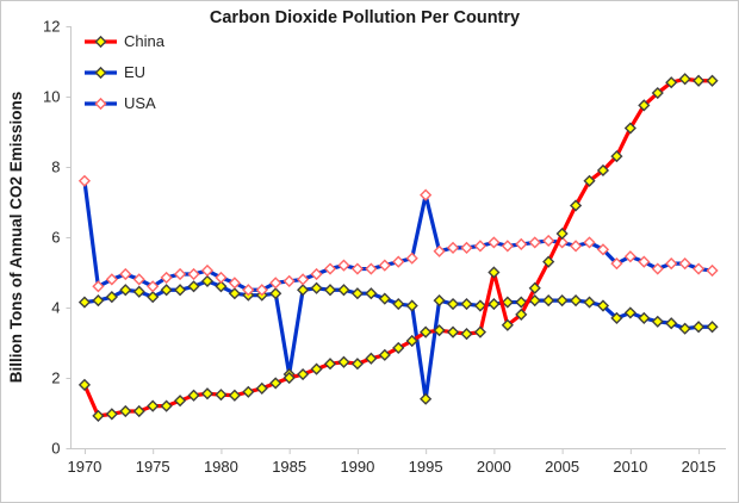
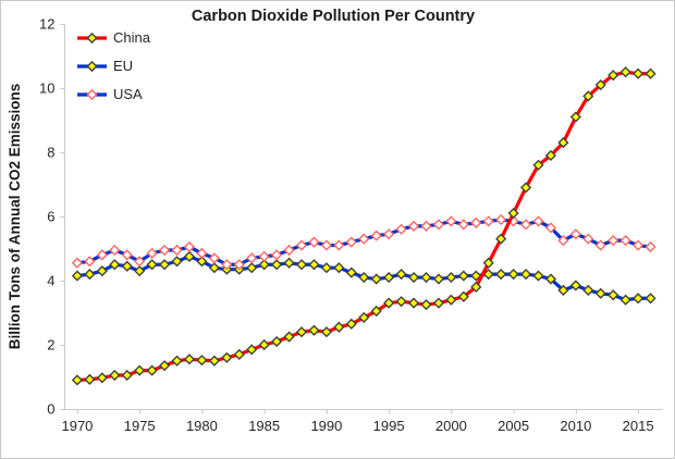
China/1970: 1.8 -> 0.9
USA/1970: 7.6 -> 4.5
EU/1985: 2.1 -> 4.5
EU/1995: 1.4 -> 4.1
USA/1995: 7.2 -> 5.5
China/2000: 5.0 -> 3.4
